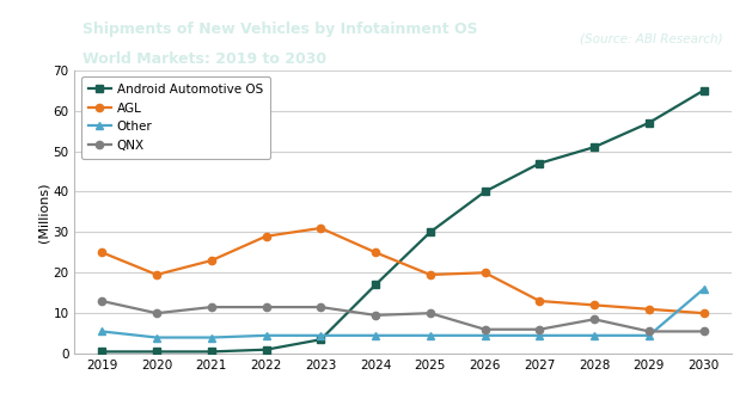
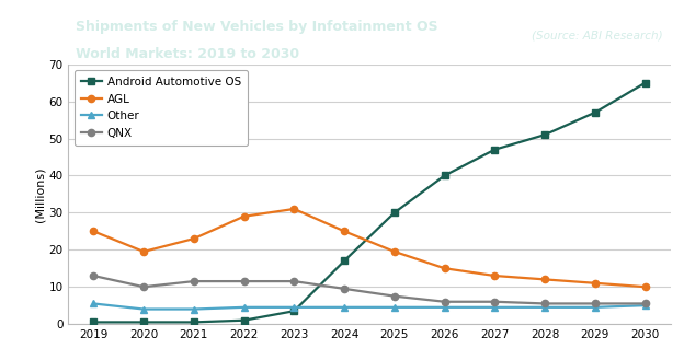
QNX/2025: 10.0 -> 7.5
AGL/2026: 20.0 -> 15.0
QNX/2028: 8.5 -> 5.5
Other/2030: 16.0 -> 5.0
